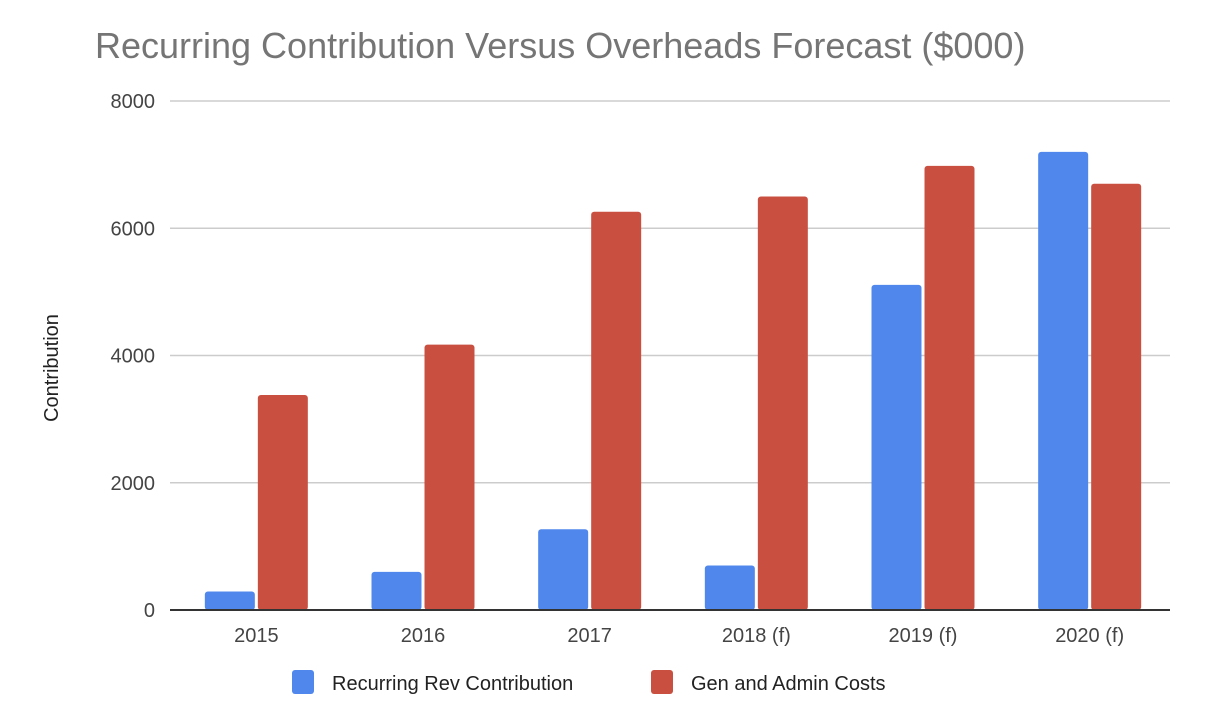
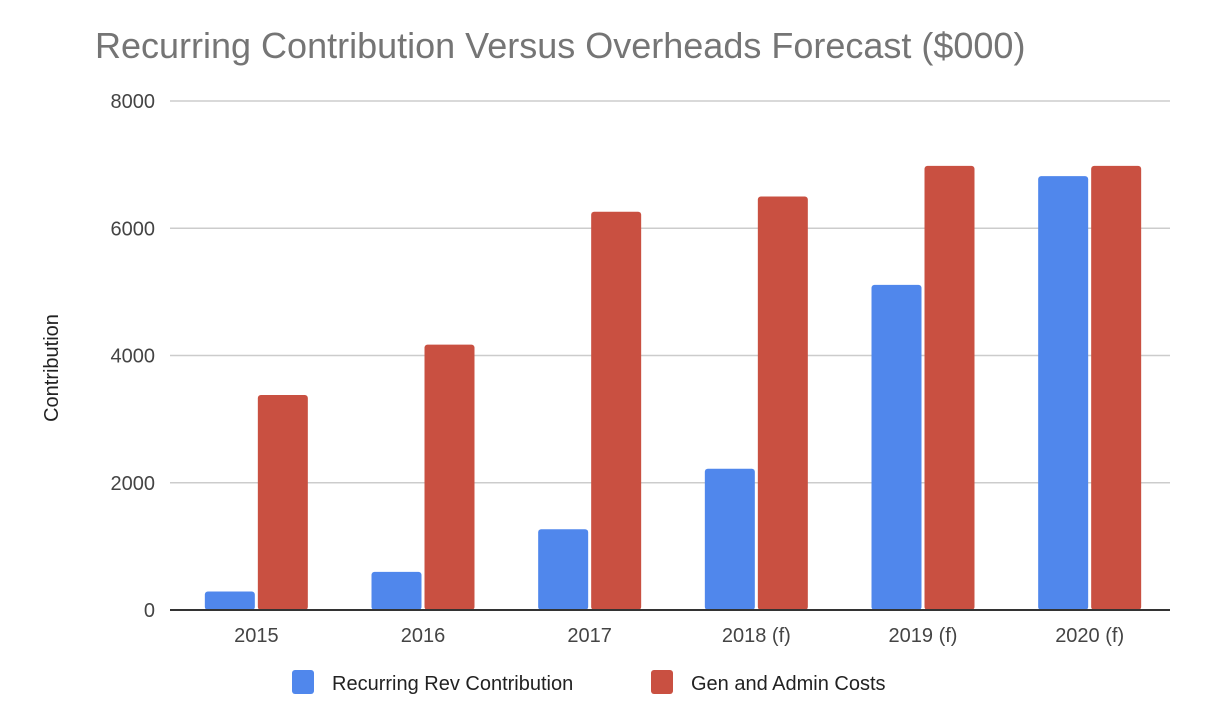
Recurring Rev Contribution/2018 (f): 700 -> 2200
Recurring Rev Contribution/2020 (f): 7200 -> 6800
Gen and Admin Costs/2020 (f): 6700 -> 7000
